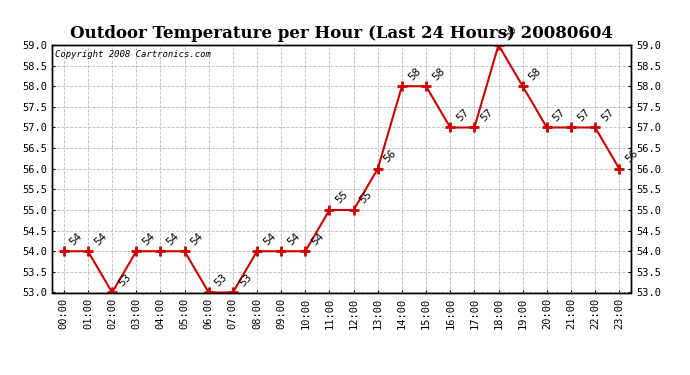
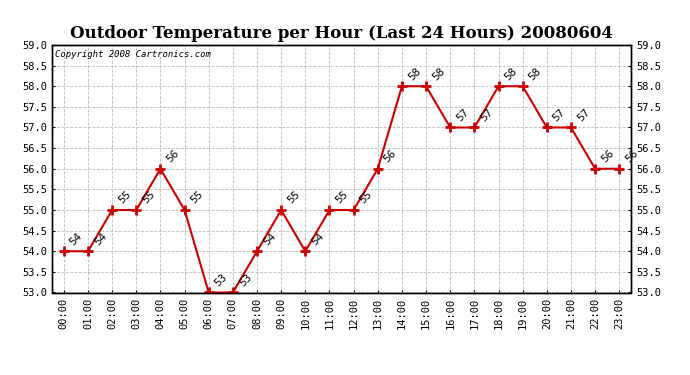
02:00: 53 -> 55
03:00: 54 -> 55
04:00: 54 -> 56
05:00: 54 -> 55
09:00: 54 -> 55
18:00: 59 -> 58
22:00: 57 -> 56
